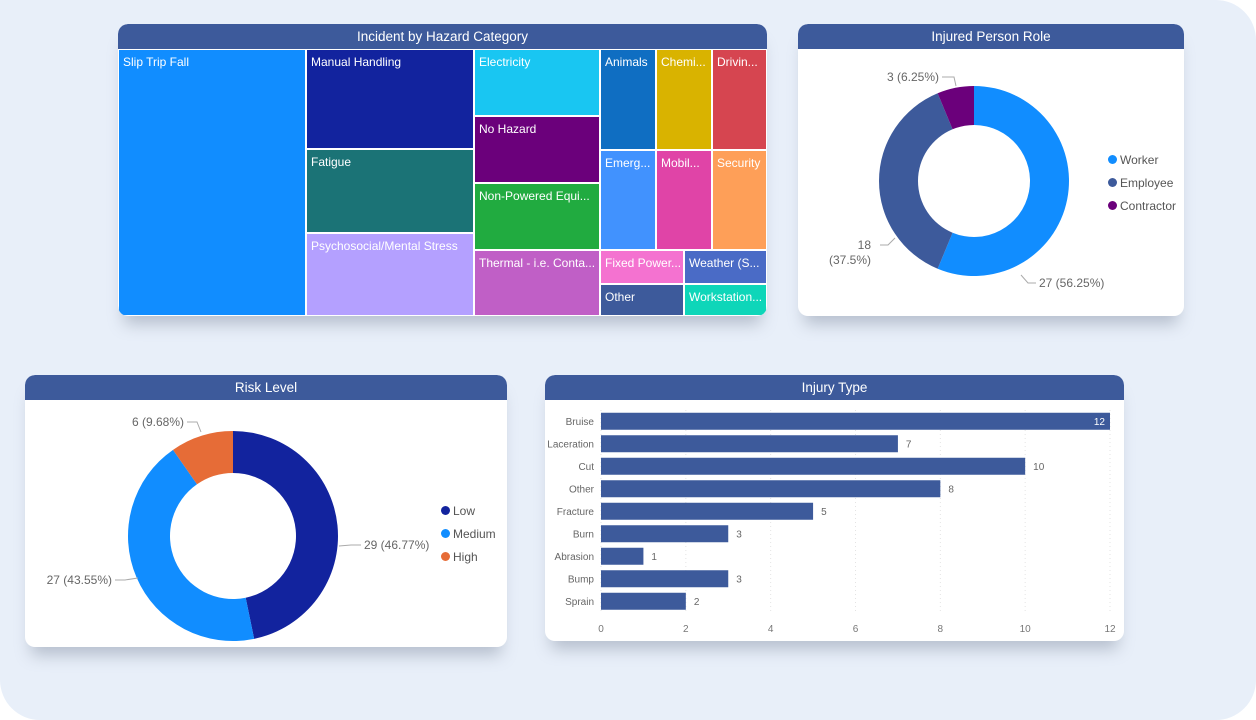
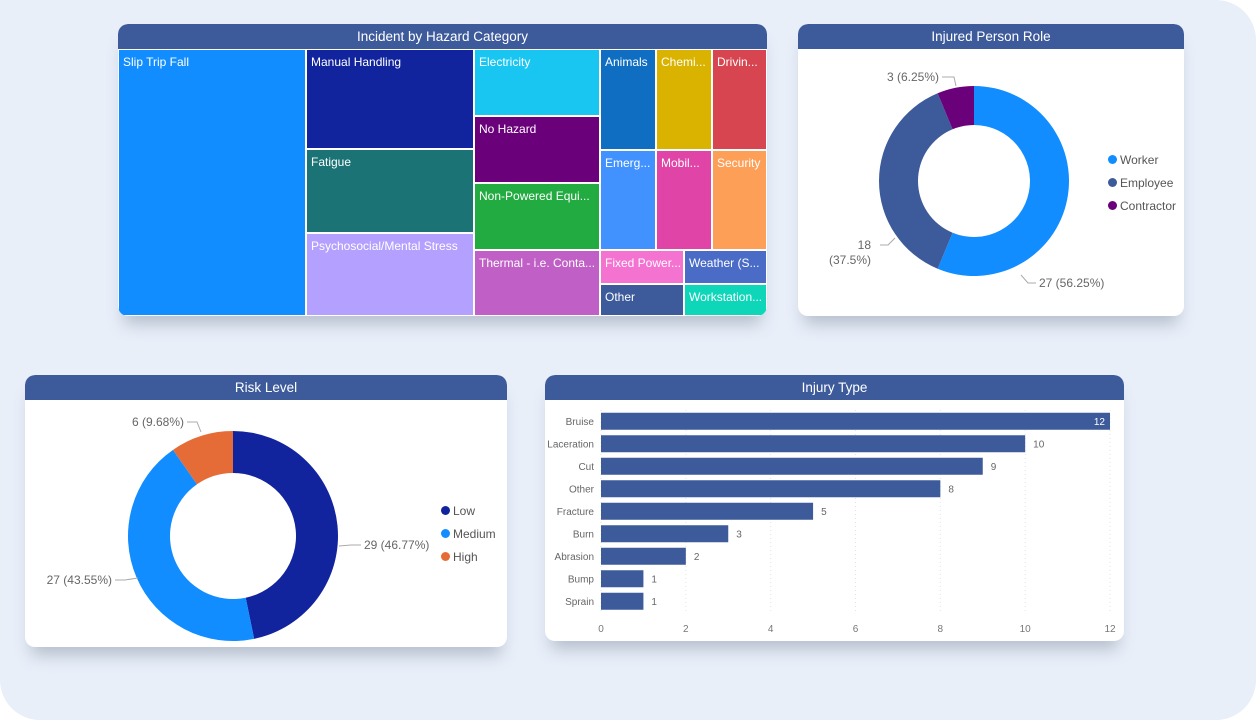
Injury Type/Laceration: 7 -> 10
Injury Type/Cut: 10 -> 9
Injury Type/Abrasion: 1 -> 2
Injury Type/Bump: 3 -> 1
Injury Type/Sprain: 2 -> 1
